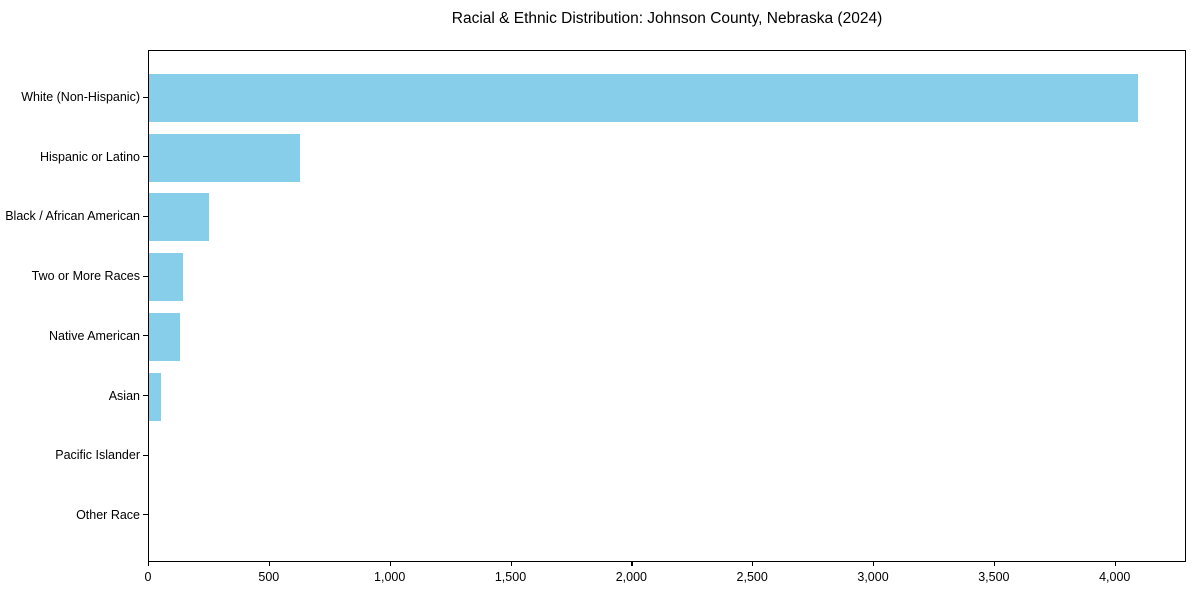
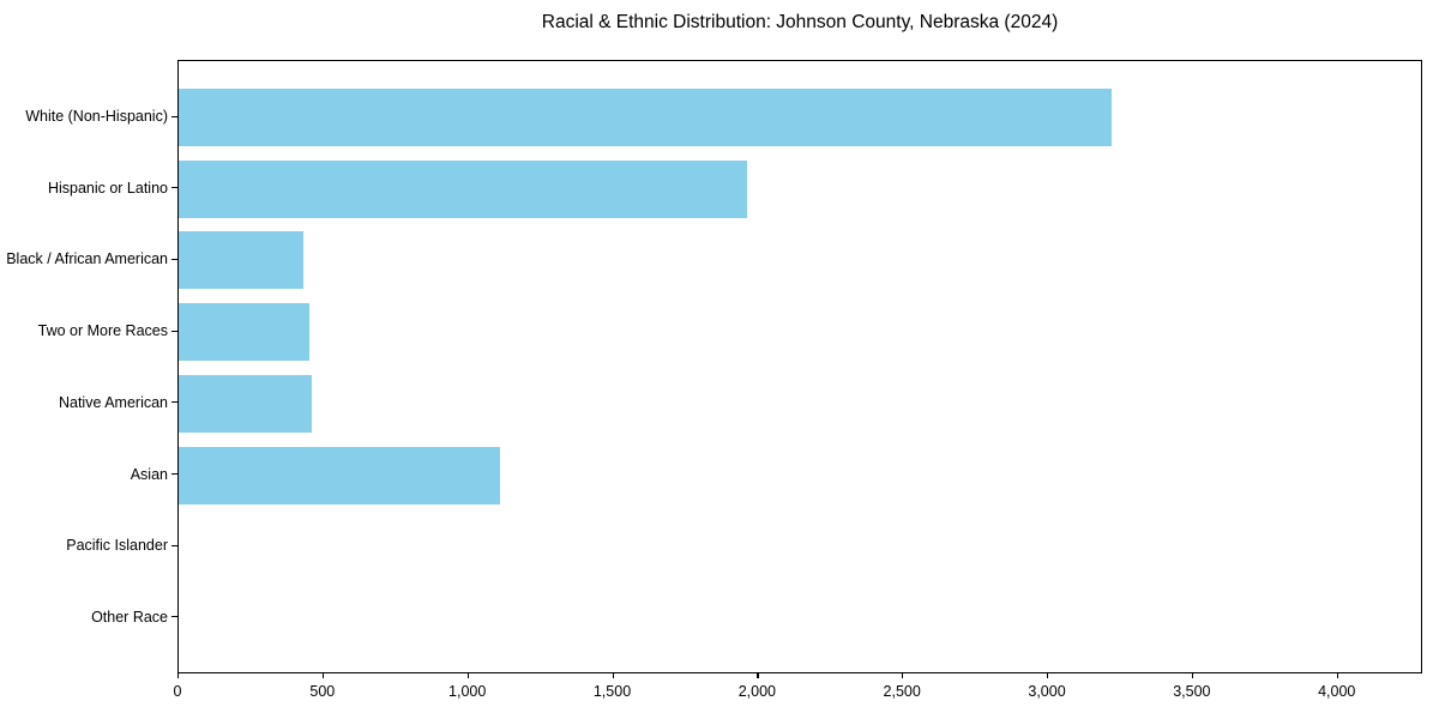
White (Non-Hispanic): 4090 -> 3220
Hispanic or Latino: 620 -> 1960
Black / African American: 250 -> 430
Two or More Races: 140 -> 450
Native American: 130 -> 460
Asian: 50 -> 1110
